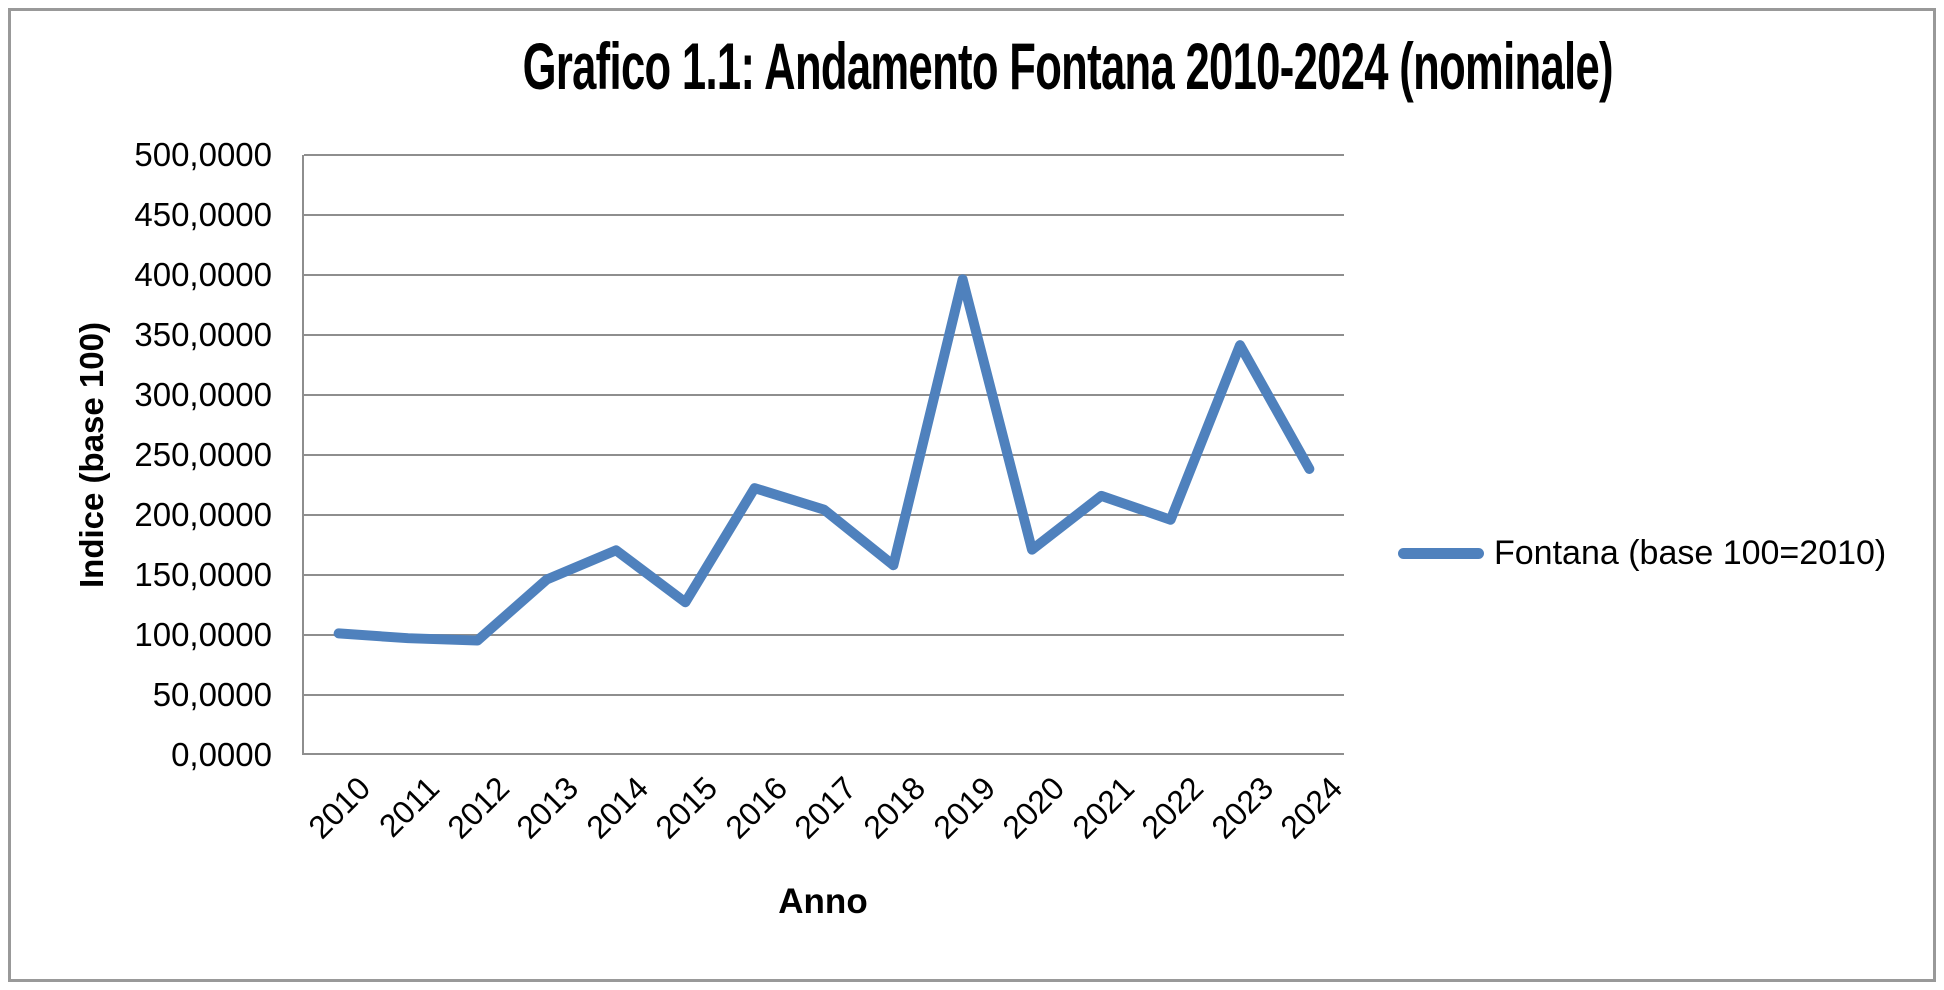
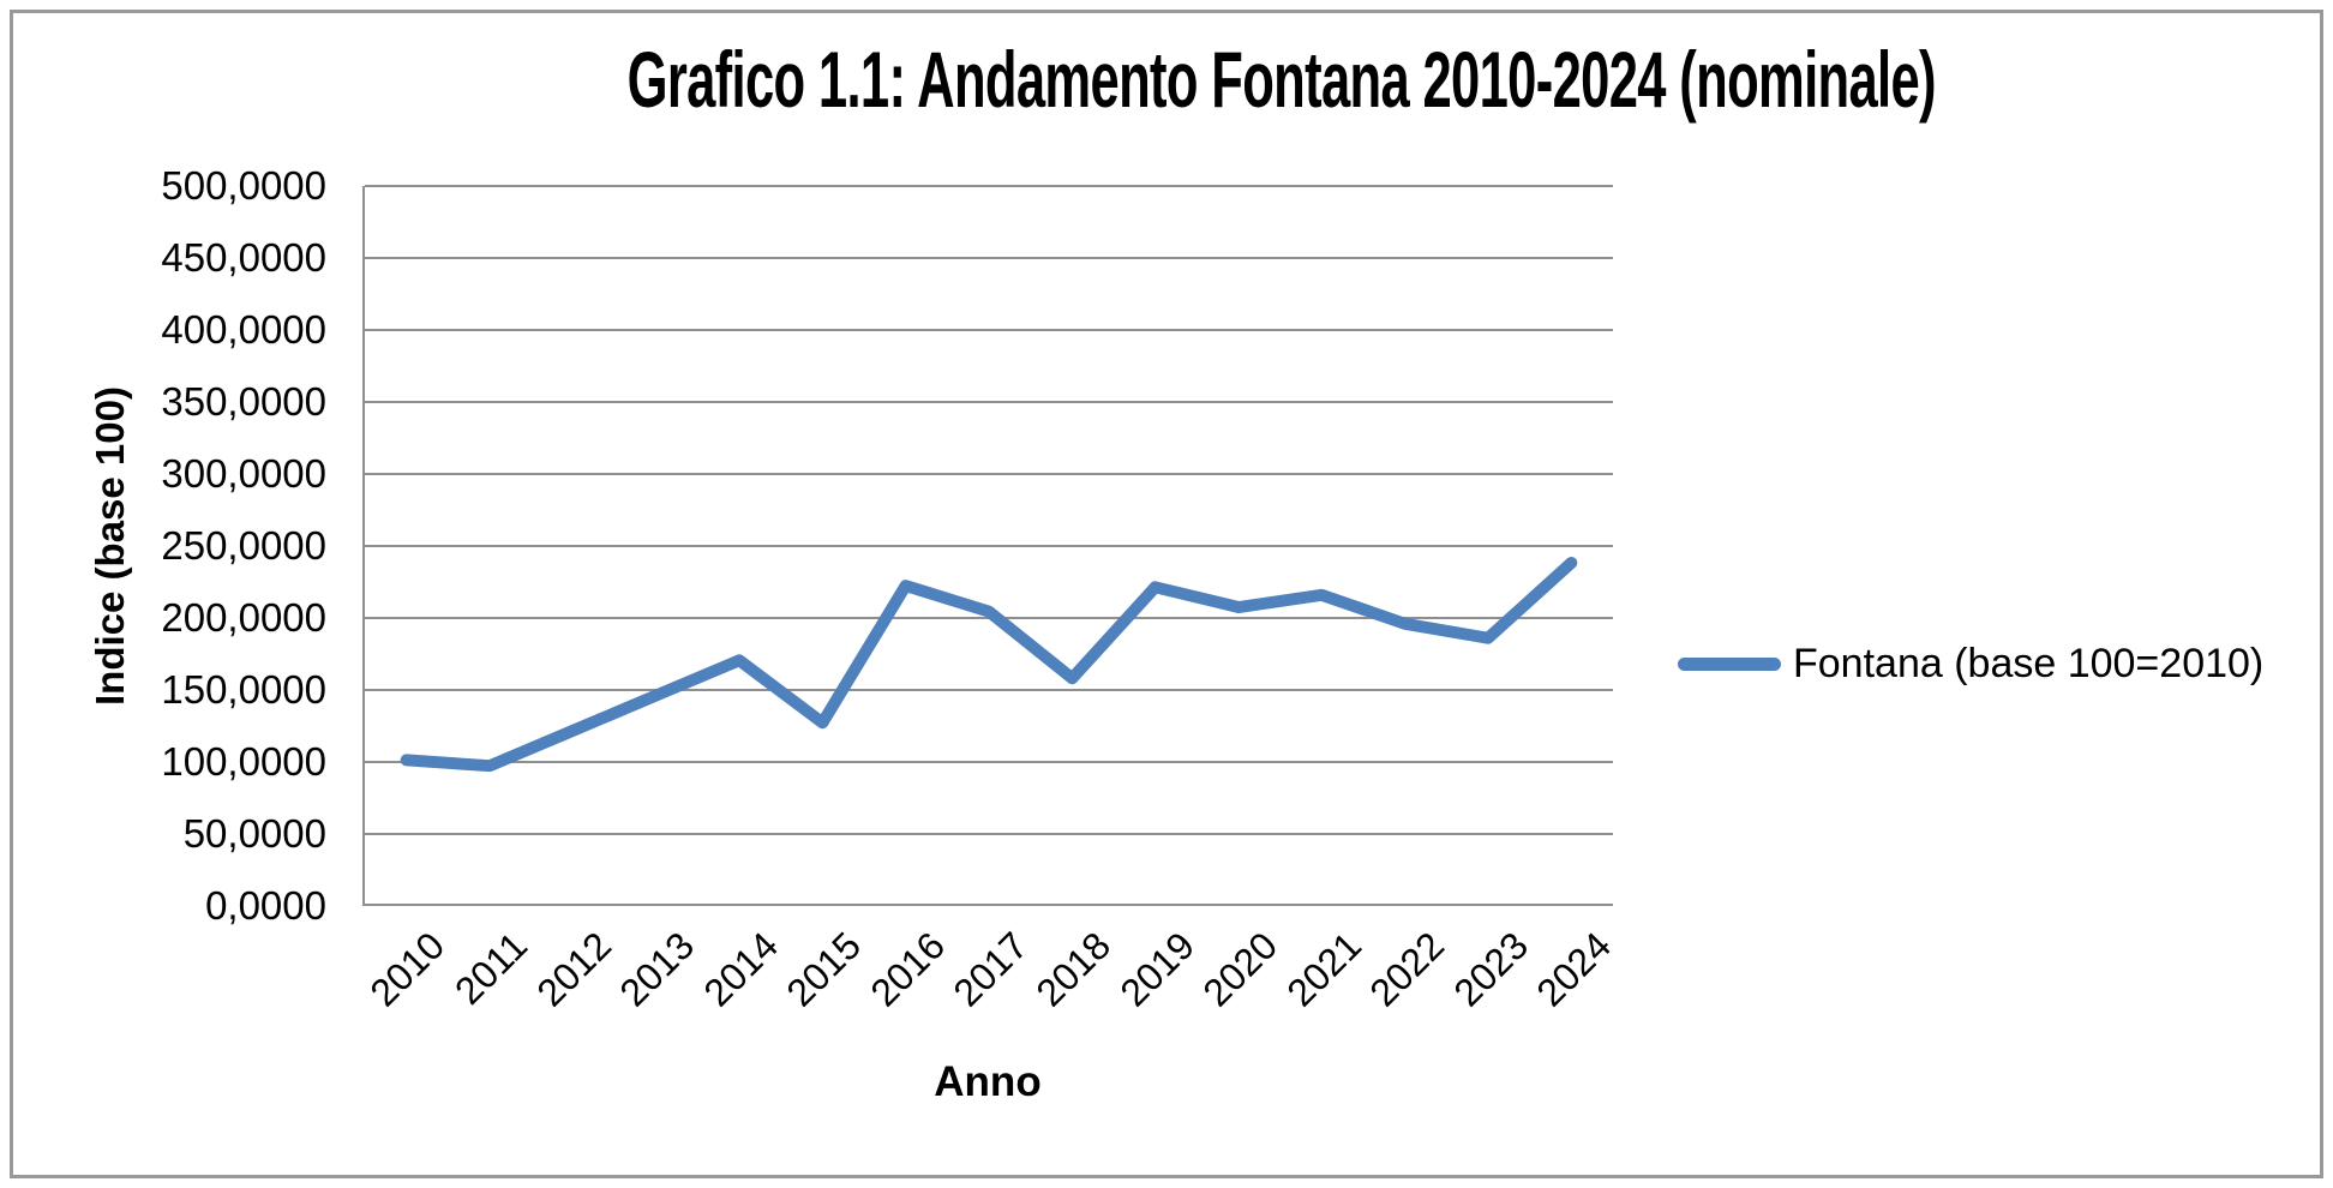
2012: 94 -> 120
2019: 396 -> 220
2020: 170 -> 206
2023: 341 -> 185
